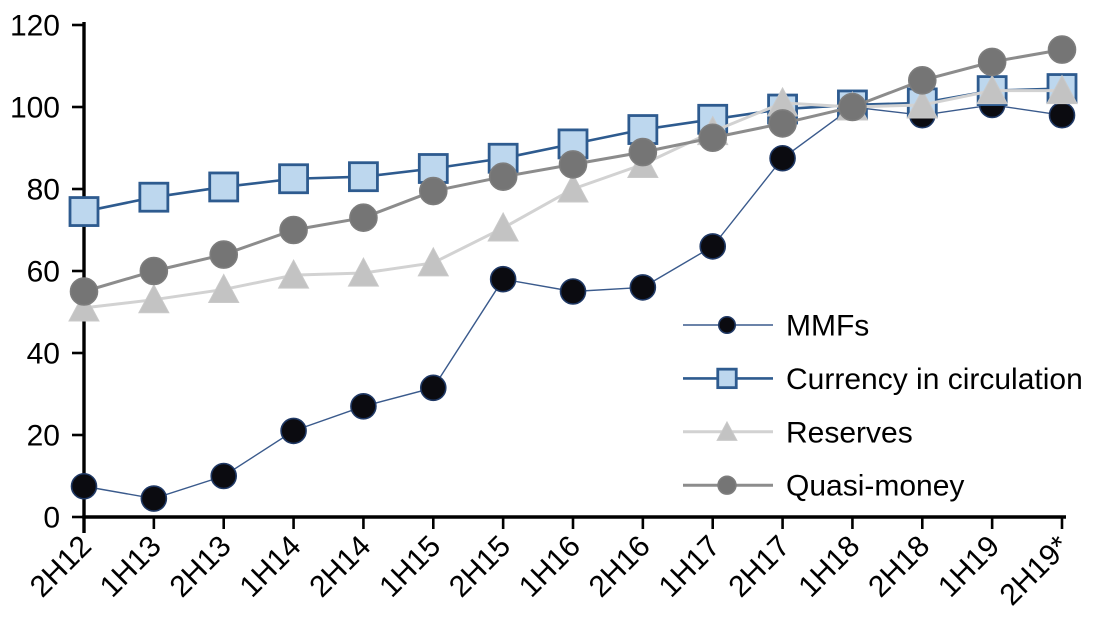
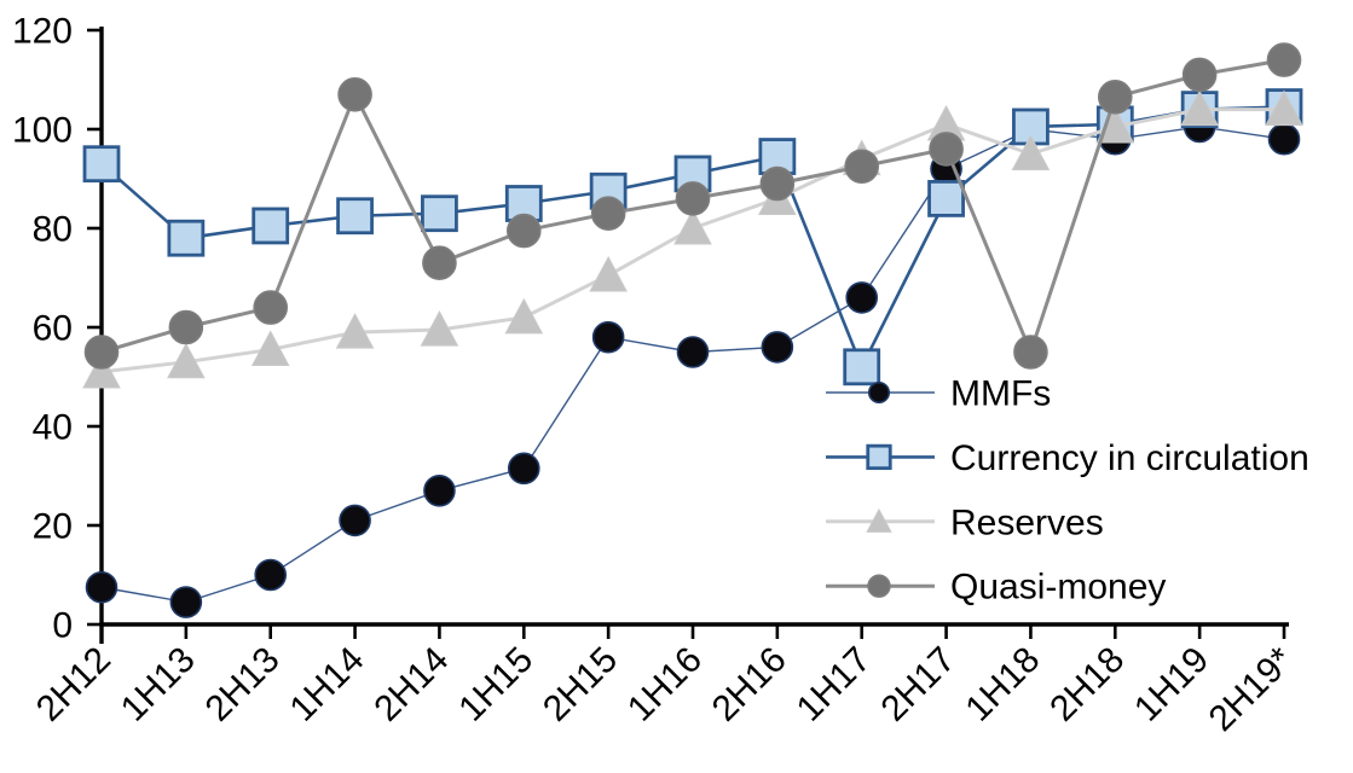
Currency in circulation/2H12: 74 -> 93
Quasi-money/1H14: 70 -> 107
Currency in circulation/1H17: 97 -> 52
MMFs/2H17: 88 -> 92
Currency in circulation/2H17: 100 -> 86
Reserves/1H18: 100 -> 95
Quasi-money/1H18: 100 -> 55
